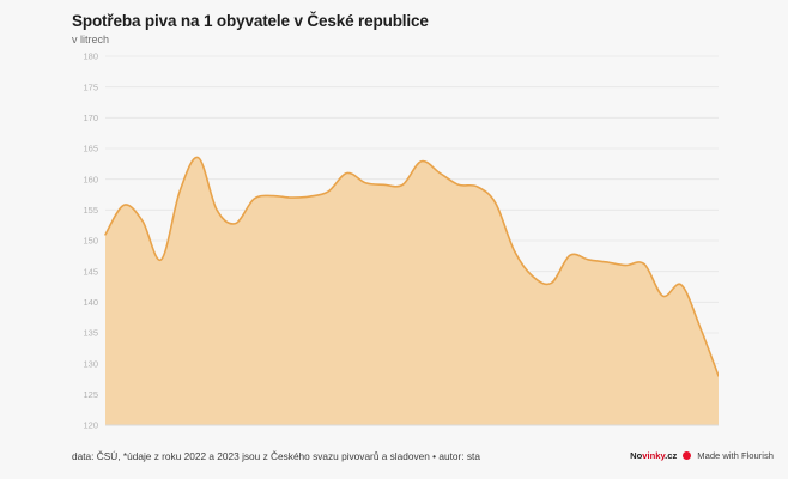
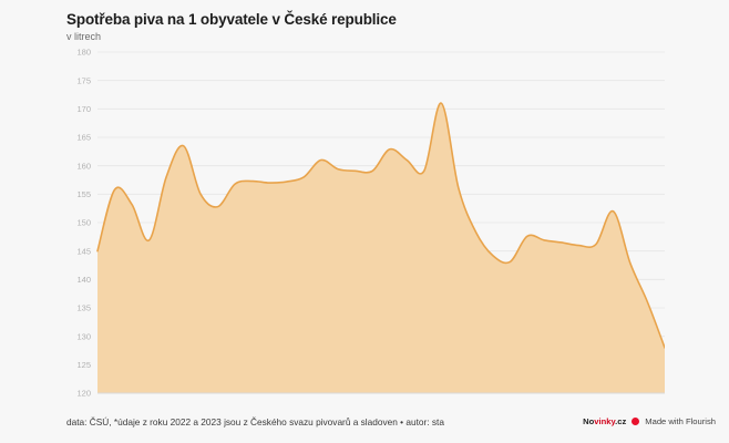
1990: 151 -> 145
2010: 159 -> 171
2020: 141 -> 152
